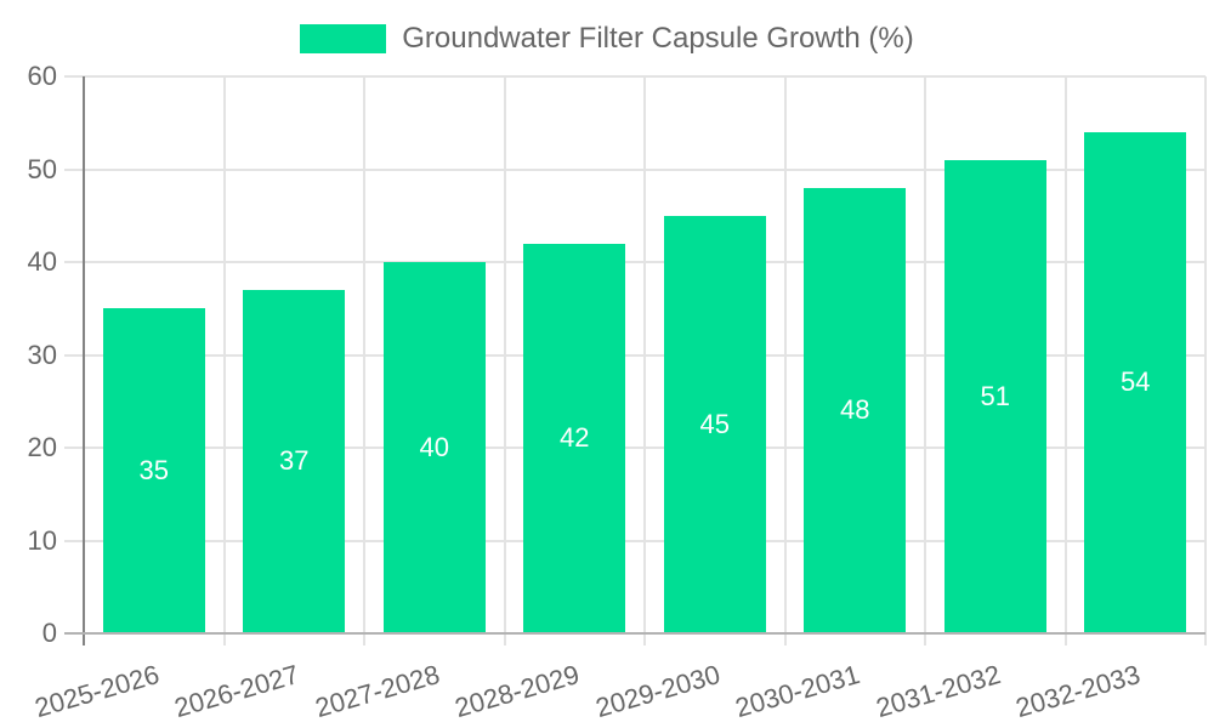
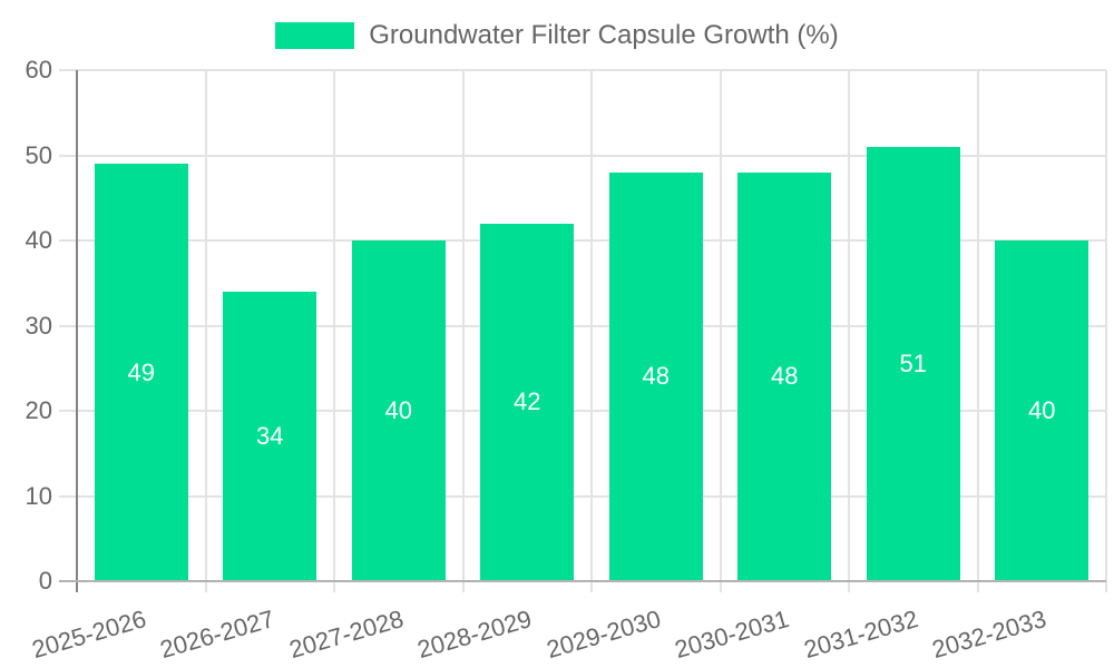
2025-2026: 35 -> 49
2026-2027: 37 -> 34
2029-2030: 45 -> 48
2032-2033: 54 -> 40
